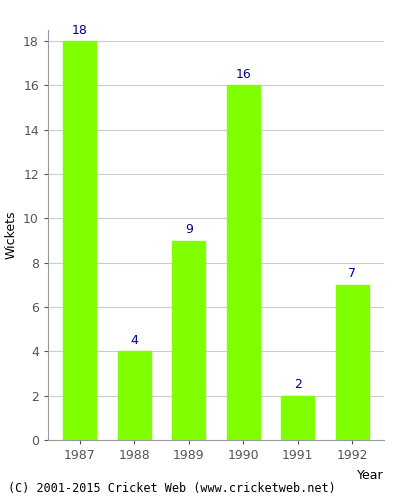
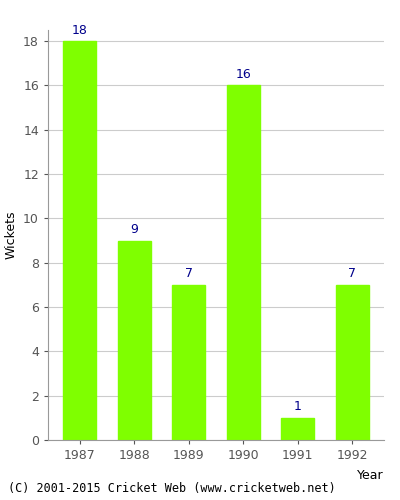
1988: 4 -> 9
1989: 9 -> 7
1991: 2 -> 1
